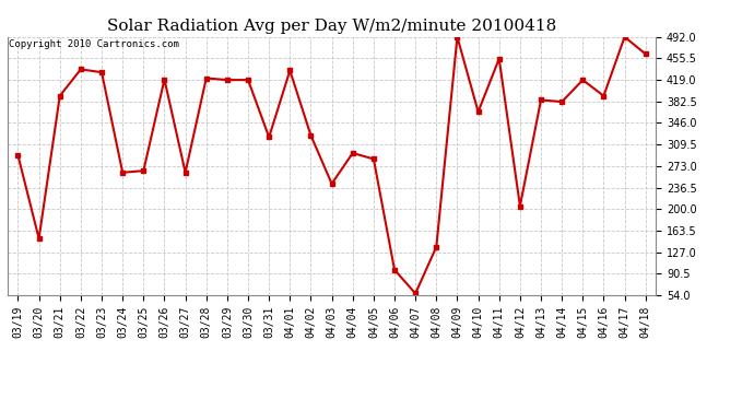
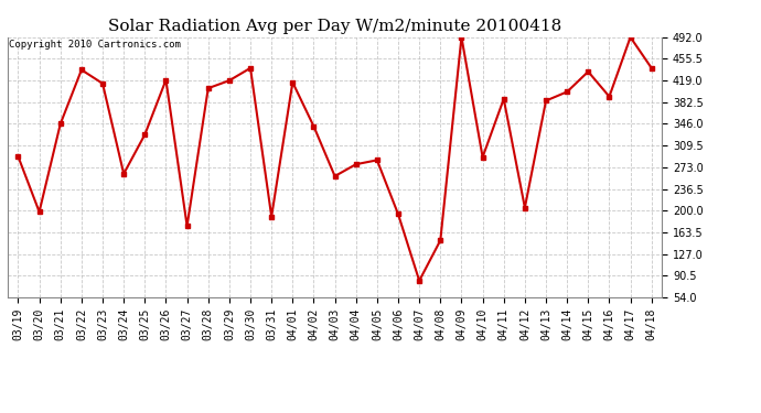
03/20: 150 -> 198
03/21: 392 -> 346
03/23: 432 -> 414
03/25: 265 -> 328
03/27: 262 -> 174
03/28: 422 -> 406
03/30: 419 -> 440
03/31: 322 -> 190
04/01: 435 -> 416
04/02: 325 -> 342
04/03: 243 -> 258
04/04: 295 -> 278
04/06: 97 -> 194
04/07: 57 -> 82
04/08: 136 -> 150
04/10: 365 -> 290
04/11: 455 -> 388
04/14: 382 -> 400
04/15: 419 -> 434
04/18: 463 -> 440
